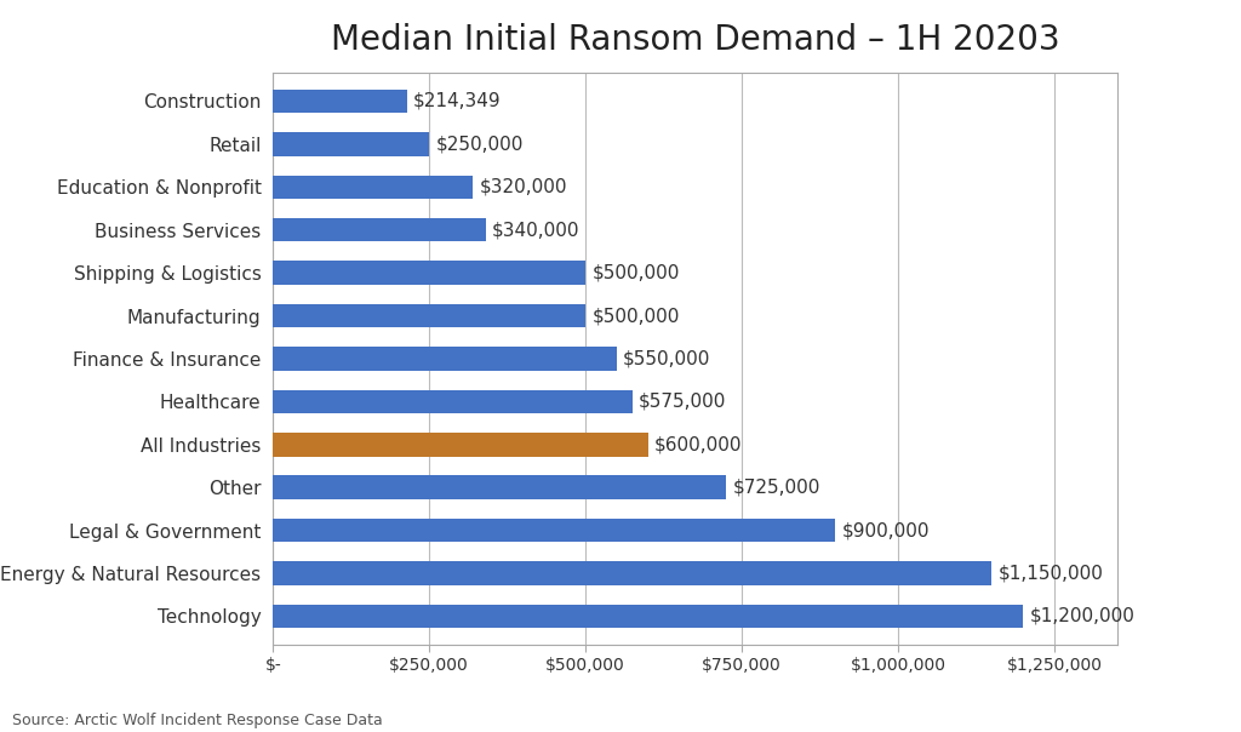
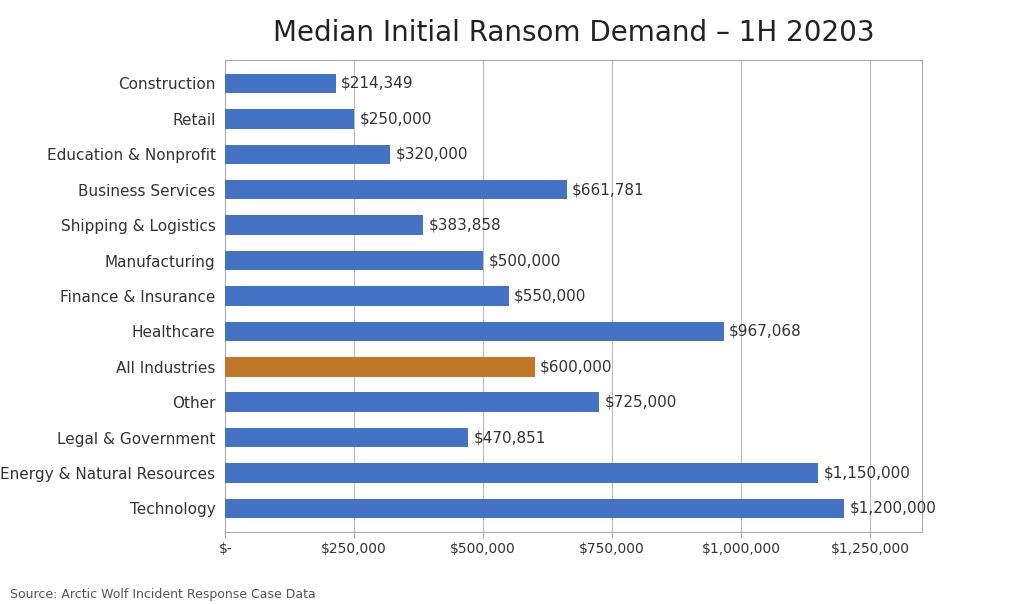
Business Services: $340,000 -> $661,781
Shipping & Logistics: $500,000 -> $383,858
Healthcare: $575,000 -> $967,068
Legal & Government: $900,000 -> $470,851
